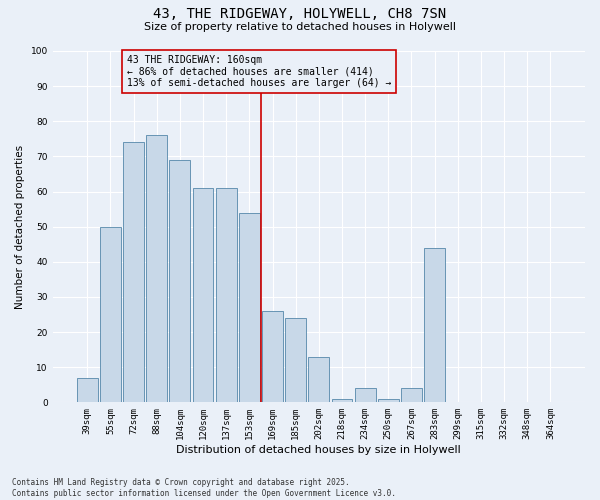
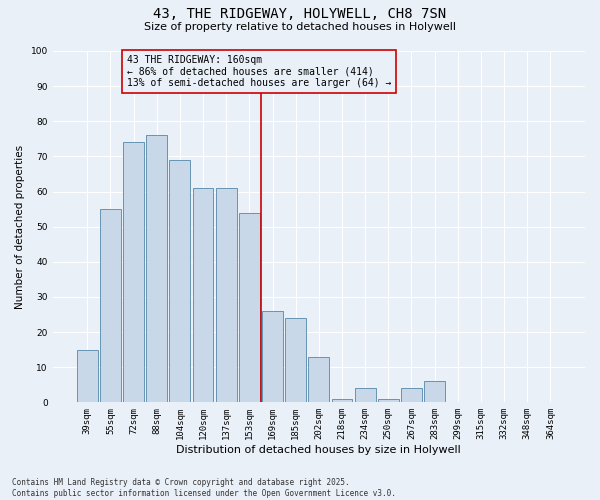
39sqm: 7 -> 15
55sqm: 50 -> 55
283sqm: 44 -> 6
